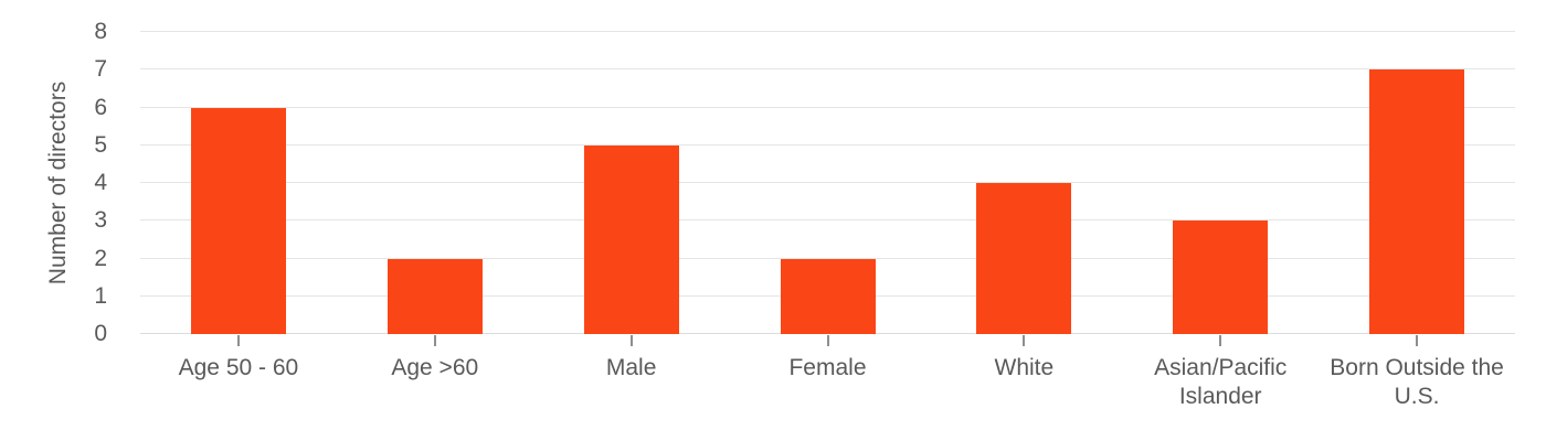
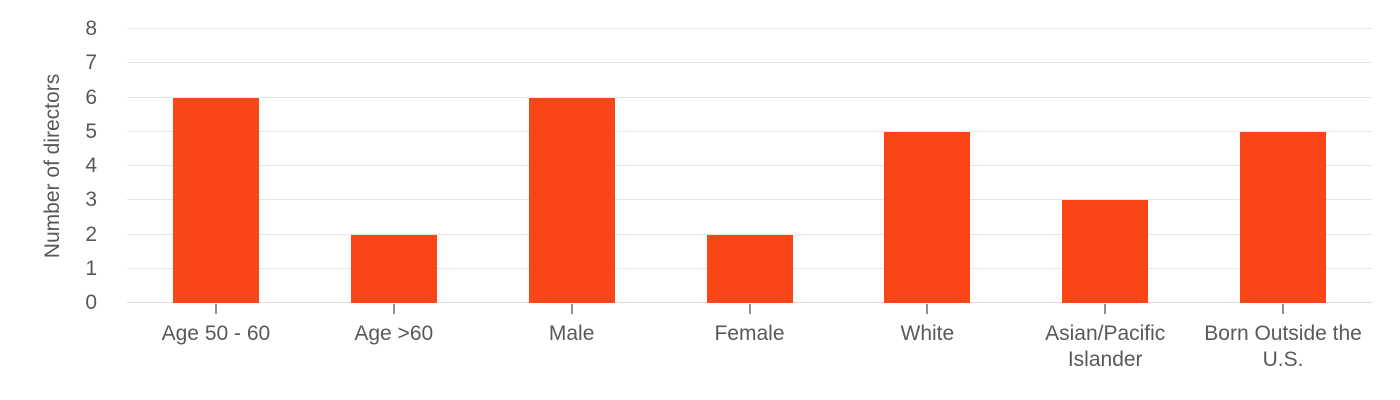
Male: 5 -> 6
White: 4 -> 5
Born Outside the U.S.: 7 -> 5
